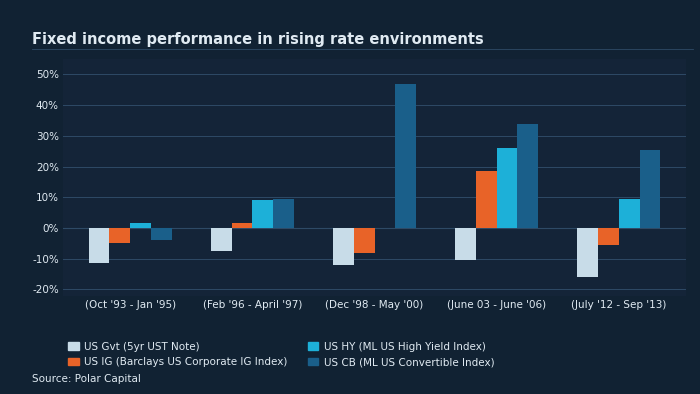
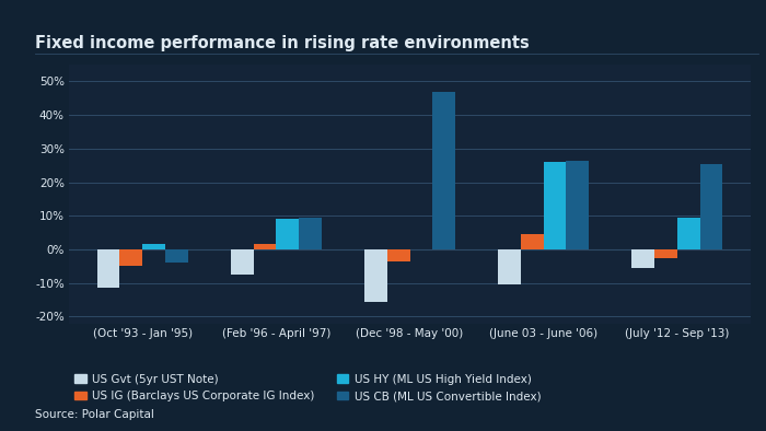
US Gvt (5yr UST Note)/(Dec '98 - May '00): -12.0% -> -15.5%
US IG (Barclays US Corporate IG Index)/(Dec '98 - May '00): -8.0% -> -3.5%
US IG (Barclays US Corporate IG Index)/(June 03 - June '06): 18.5% -> 4.5%
US CB (ML US Convertible Index)/(June 03 - June '06): 34.0% -> 26.5%
US Gvt (5yr UST Note)/(July '12 - Sep '13): -16.0% -> -5.5%
US IG (Barclays US Corporate IG Index)/(July '12 - Sep '13): -5.5% -> -2.5%
